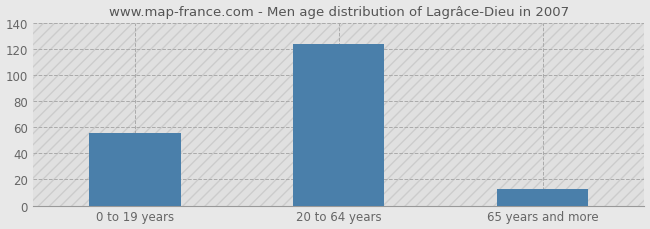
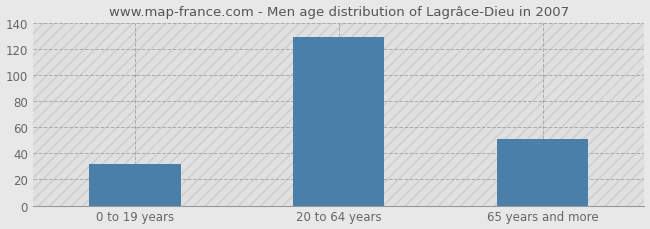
0 to 19 years: 56 -> 32
20 to 64 years: 124 -> 129
65 years and more: 13 -> 51
